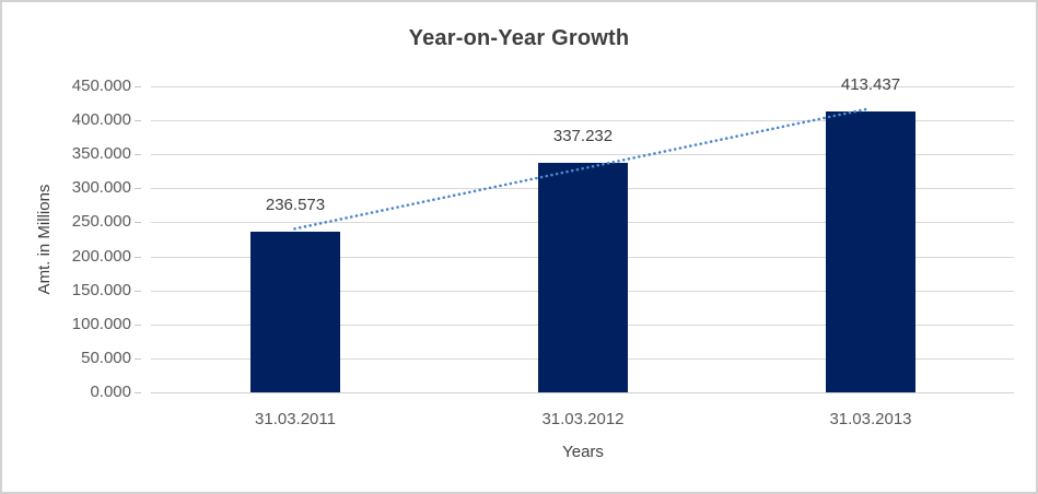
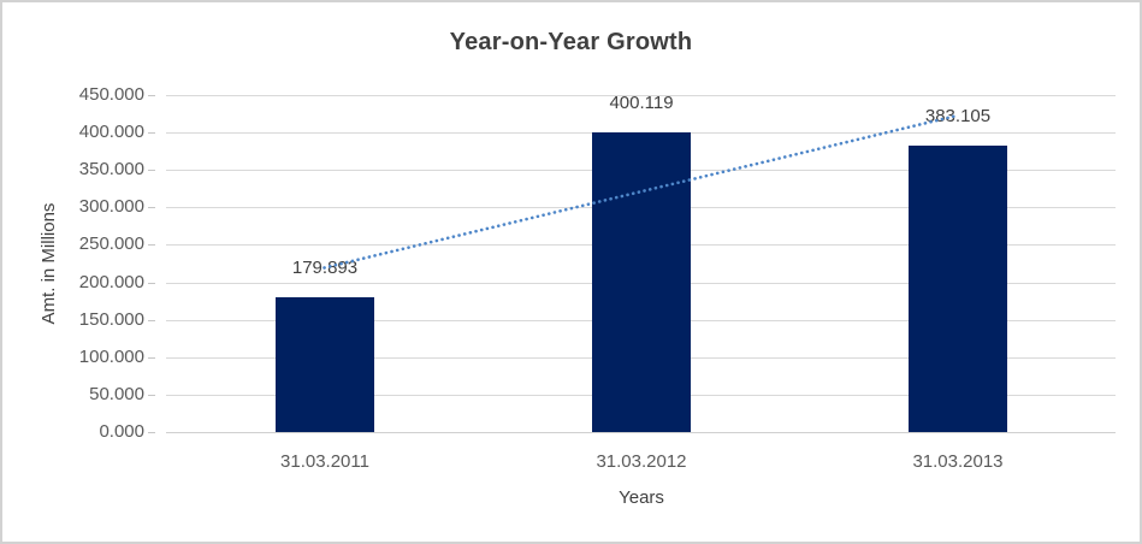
31.03.2011: 236.573 -> 179.893
31.03.2012: 337.232 -> 400.119
31.03.2013: 413.437 -> 383.105
